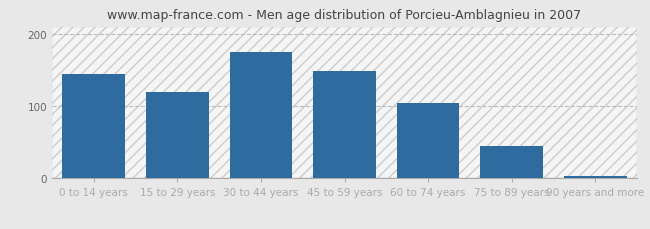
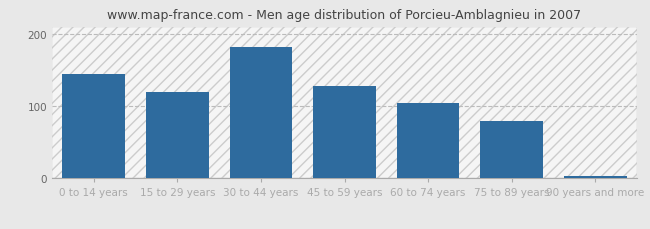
30 to 44 years: 175 -> 182
45 to 59 years: 148 -> 128
75 to 89 years: 45 -> 80
